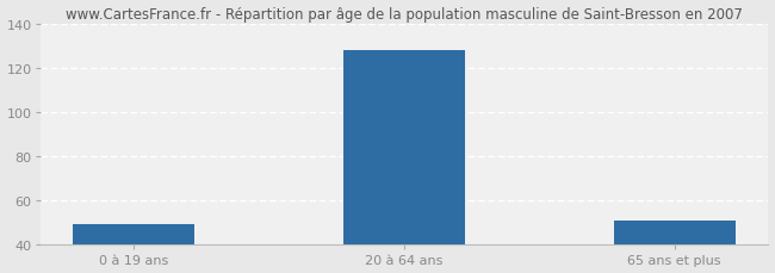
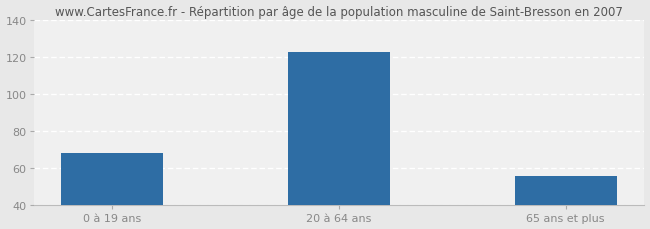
0 à 19 ans: 49 -> 68
20 à 64 ans: 128 -> 123
65 ans et plus: 51 -> 56
